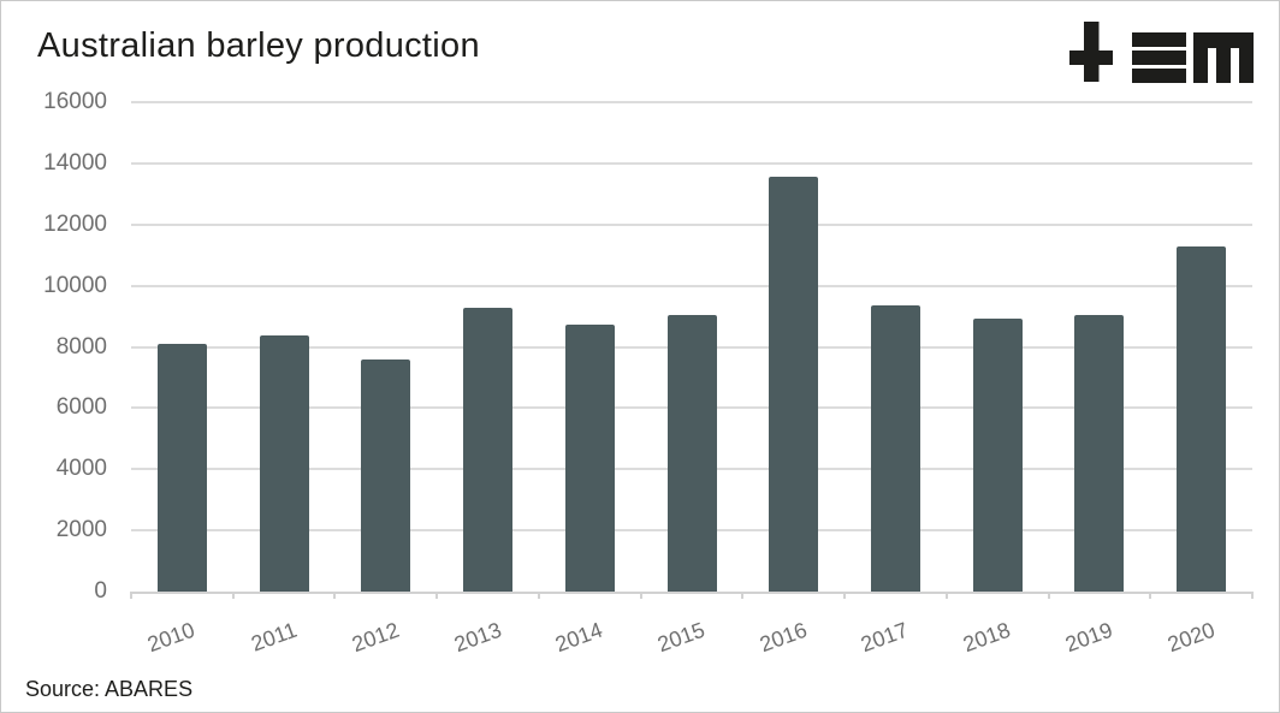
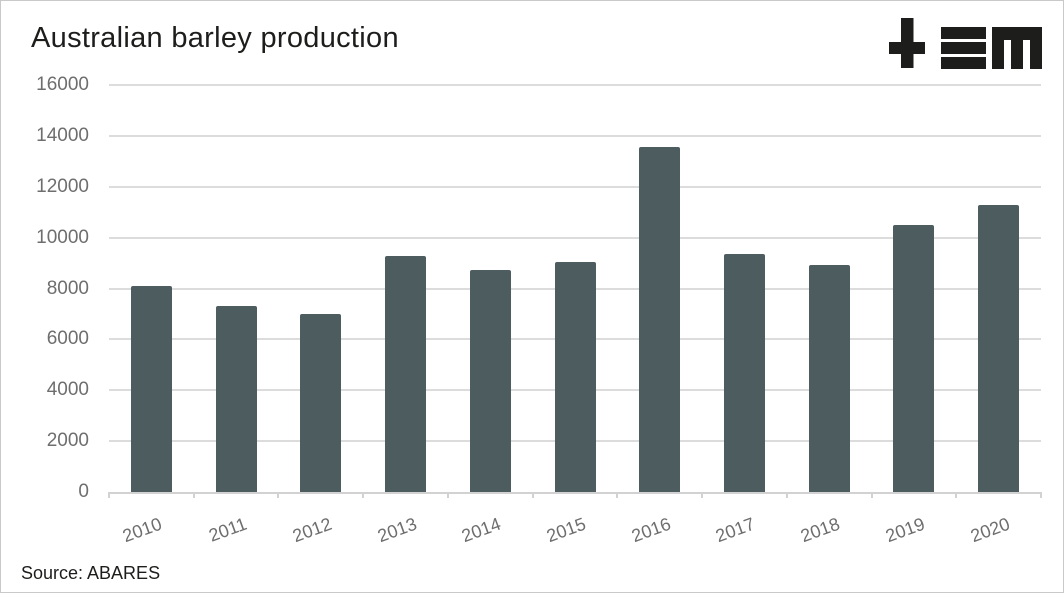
2011: 8400 -> 7300
2012: 7600 -> 7000
2019: 9100 -> 10500
